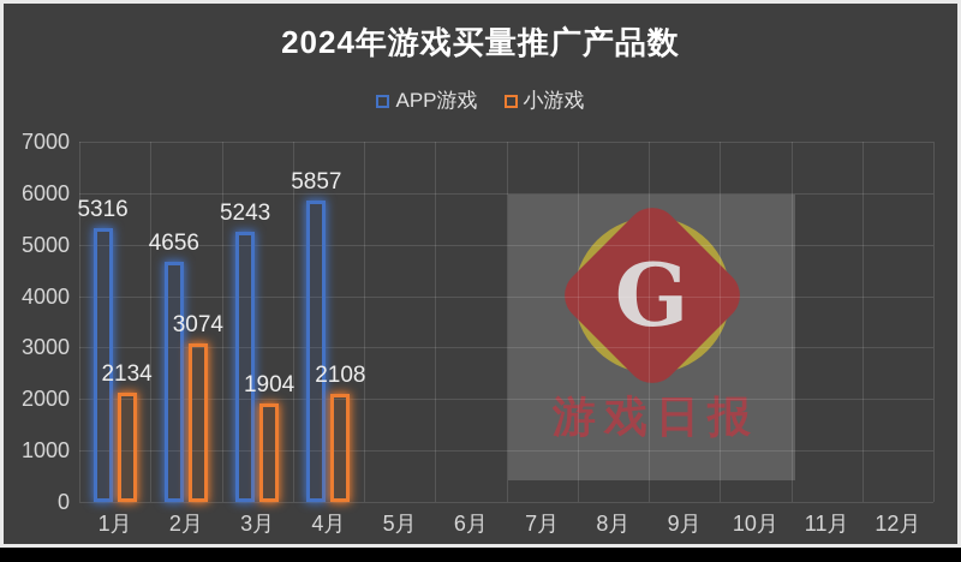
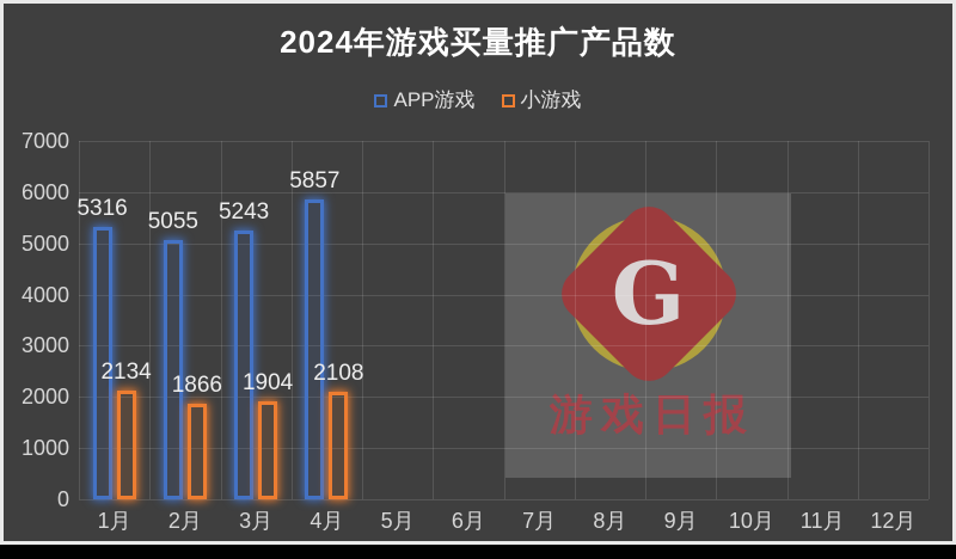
APP游戏/2月: 4656 -> 5055
小游戏/2月: 3074 -> 1866
